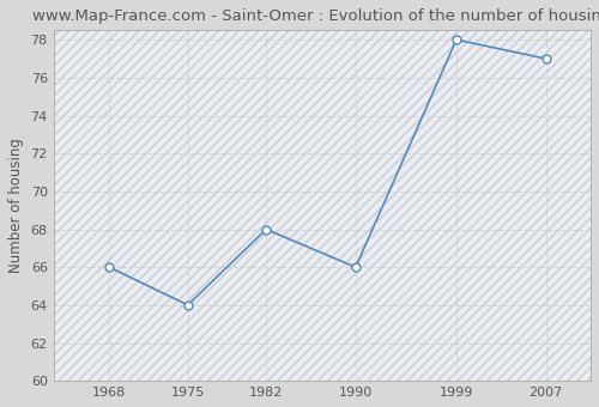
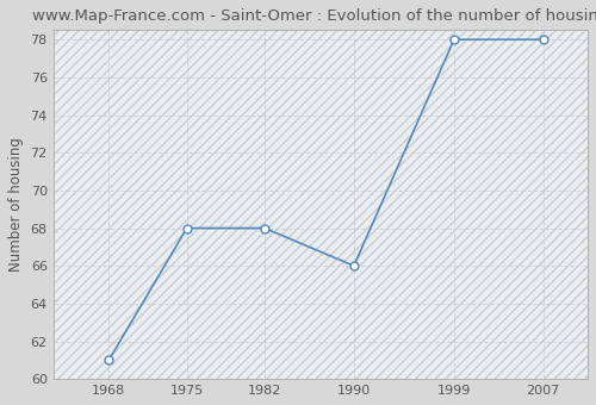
1968: 66 -> 61
1975: 64 -> 68
2007: 77 -> 78
